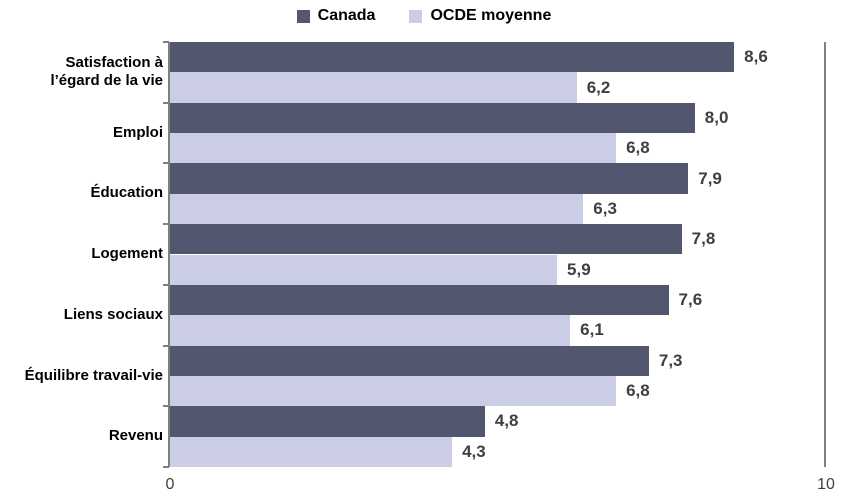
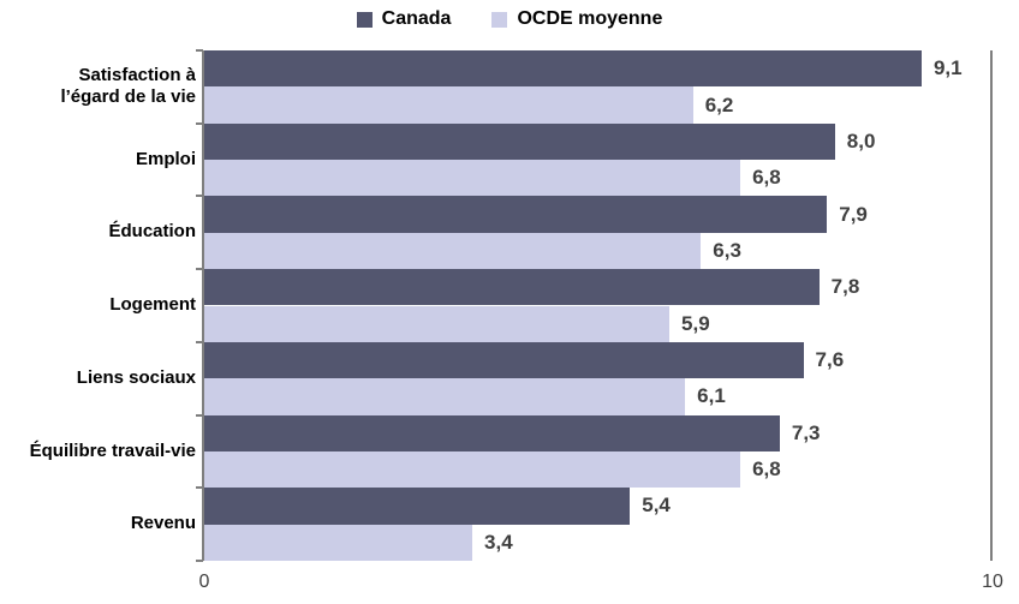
Canada/Satisfaction à l’égard de la vie: 8,6 -> 9,1
Canada/Revenu: 4,8 -> 5,4
OCDE moyenne/Revenu: 4,3 -> 3,4
